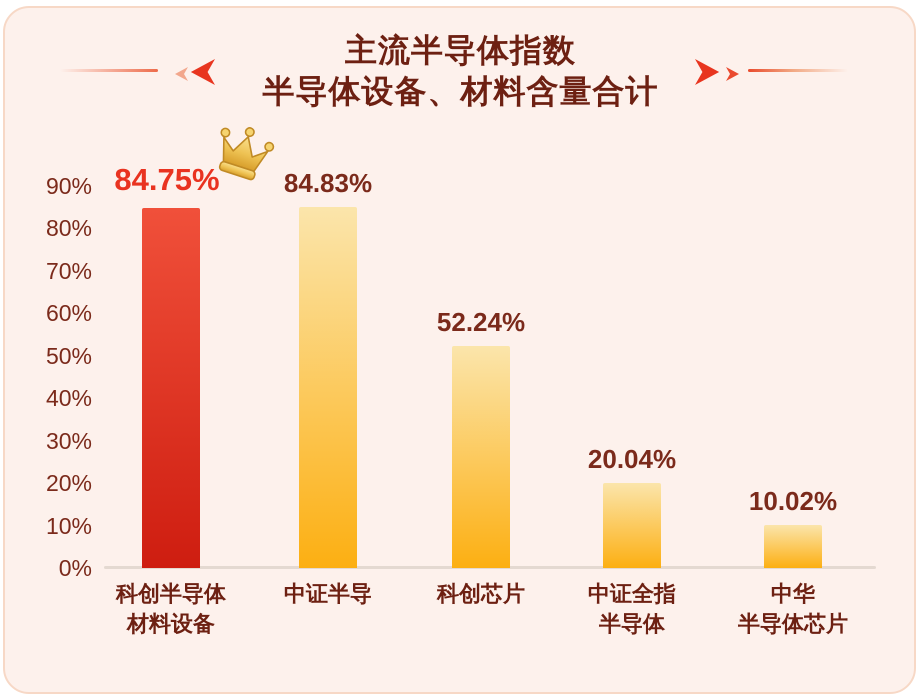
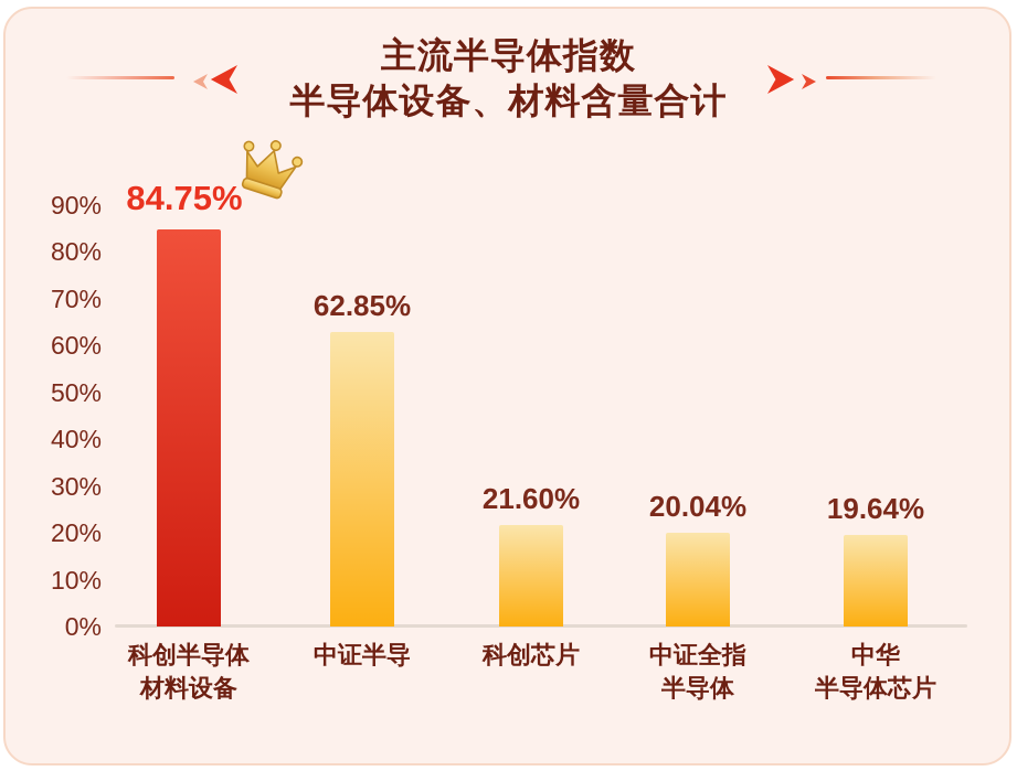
中证半导: 84.83% -> 62.85%
科创芯片: 52.24% -> 21.60%
中华 半导体芯片: 10.02% -> 19.64%
